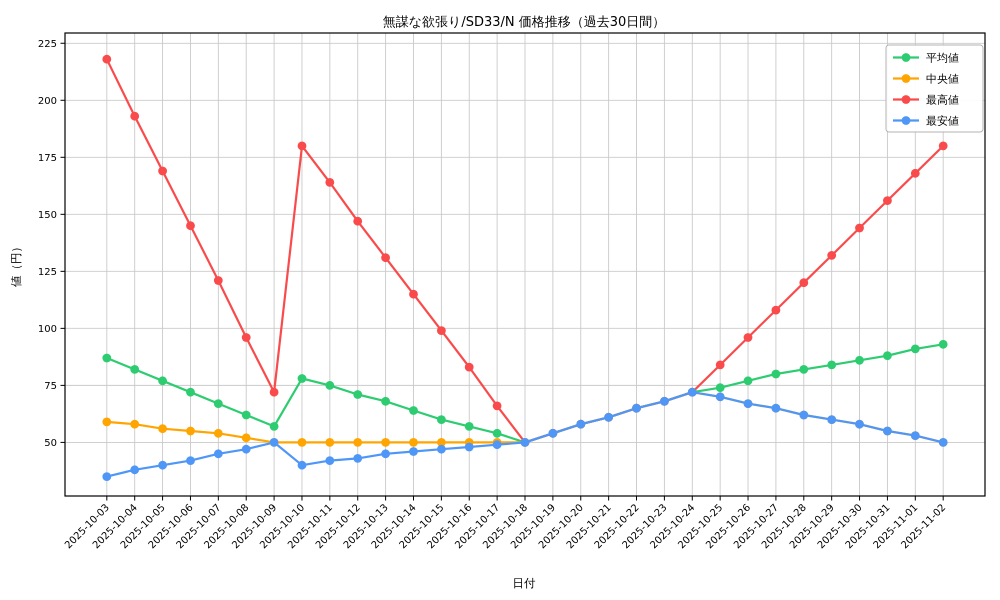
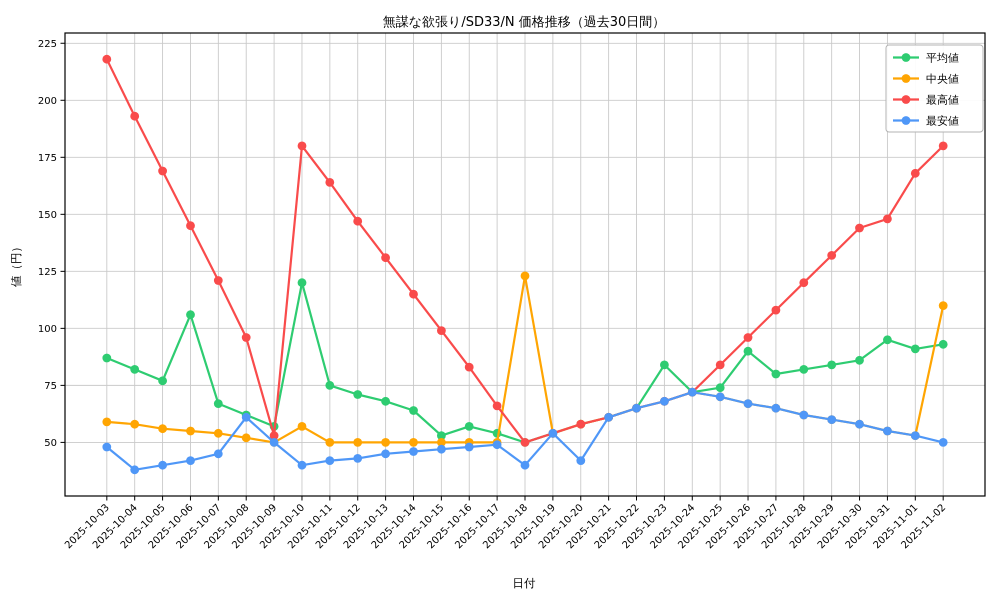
最安値/2025-10-03: 35 -> 48
平均値/2025-10-06: 72 -> 106
最安値/2025-10-08: 47 -> 61
最高値/2025-10-09: 72 -> 53
平均値/2025-10-10: 78 -> 120
中央値/2025-10-10: 50 -> 57
平均値/2025-10-15: 60 -> 53
中央値/2025-10-18: 50 -> 123
最安値/2025-10-18: 50 -> 40
最安値/2025-10-20: 58 -> 42
平均値/2025-10-23: 68 -> 84
平均値/2025-10-26: 77 -> 90
平均値/2025-10-31: 88 -> 95
最高値/2025-10-31: 156 -> 148
中央値/2025-11-02: 50 -> 110
